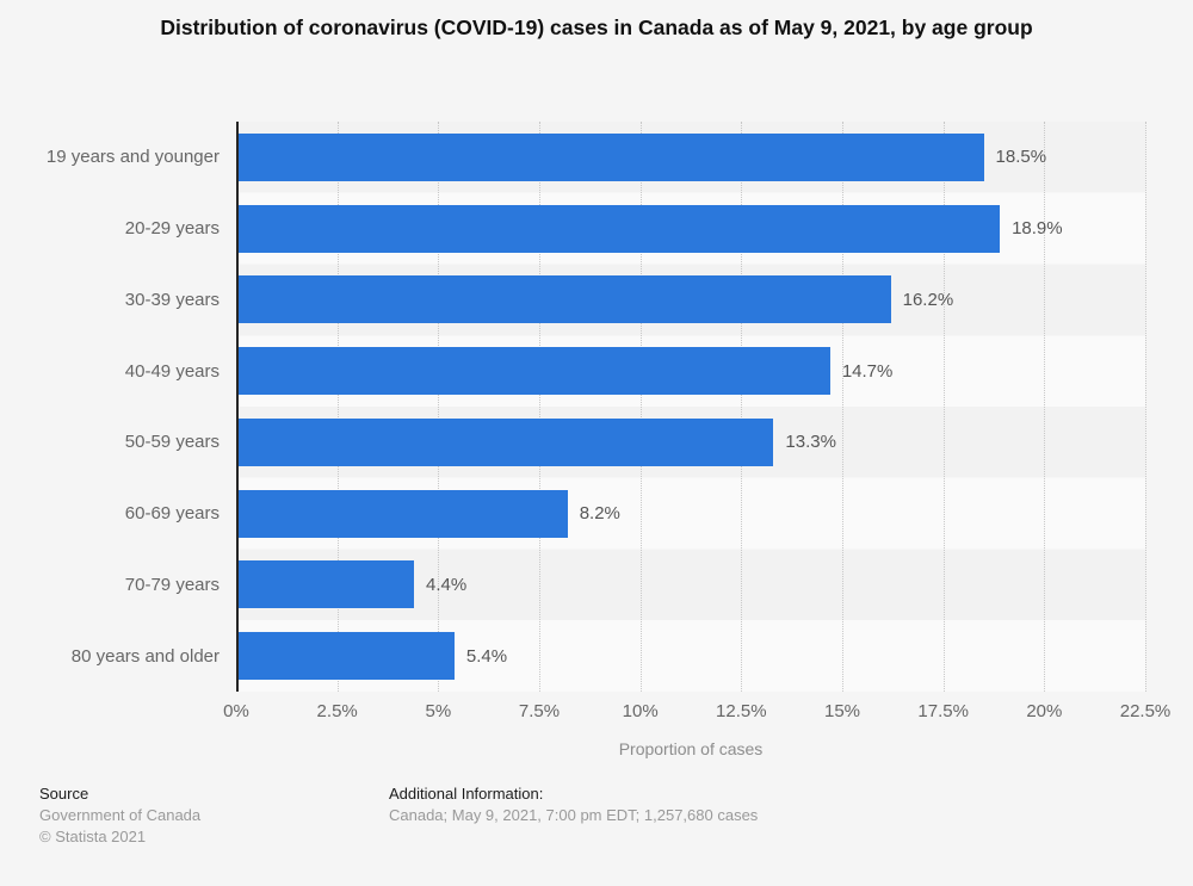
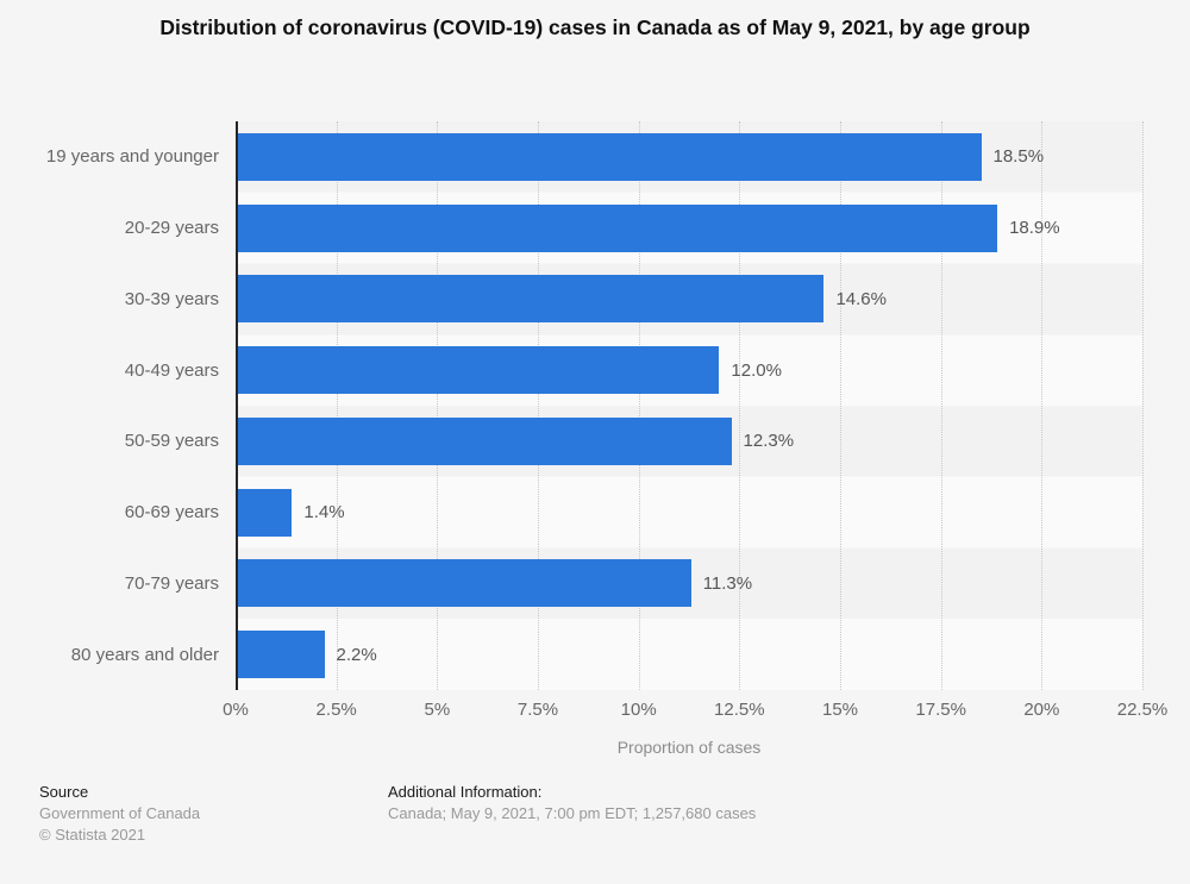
30-39 years: 16.2% -> 14.6%
40-49 years: 14.7% -> 12.0%
50-59 years: 13.3% -> 12.3%
60-69 years: 8.2% -> 1.4%
70-79 years: 4.4% -> 11.3%
80 years and older: 5.4% -> 2.2%
